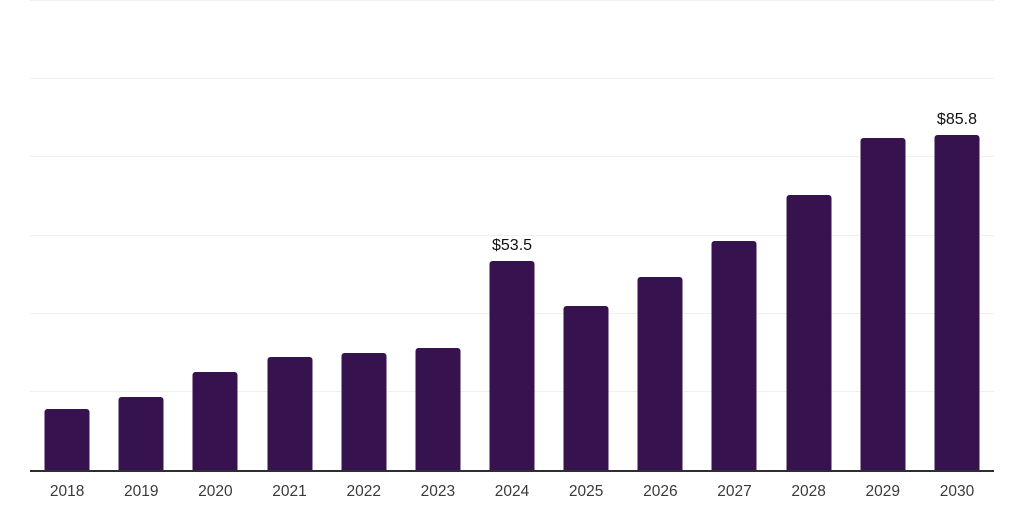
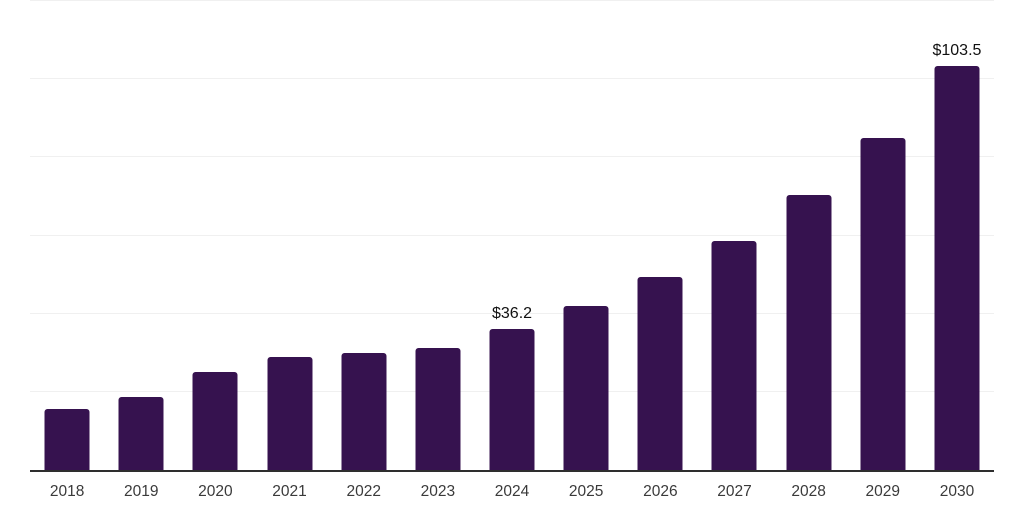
2024: $53.5 -> $36.2
2030: $85.8 -> $103.5
